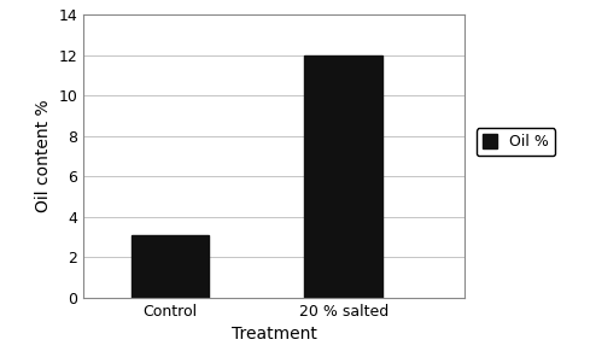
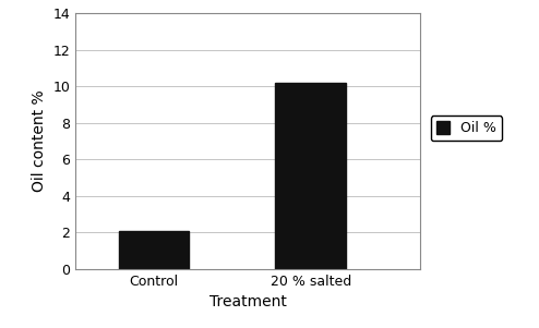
Control: 3.1 -> 2.1
20 % salted: 12.0 -> 10.2
